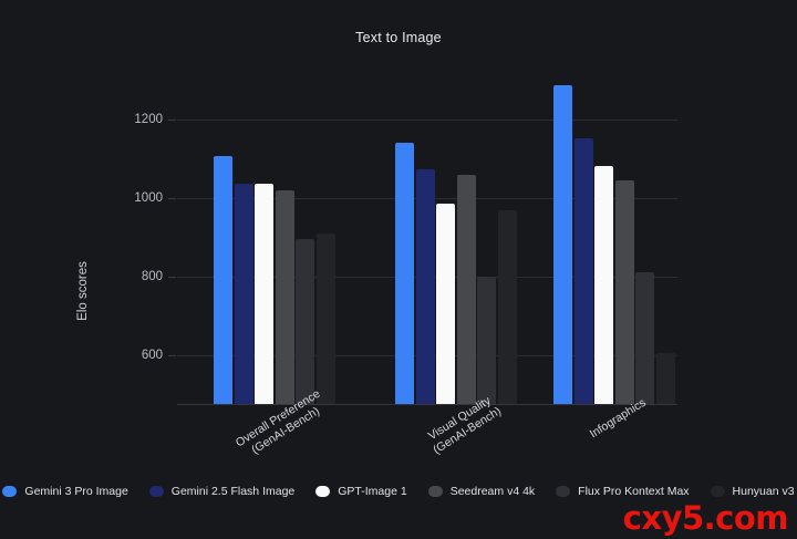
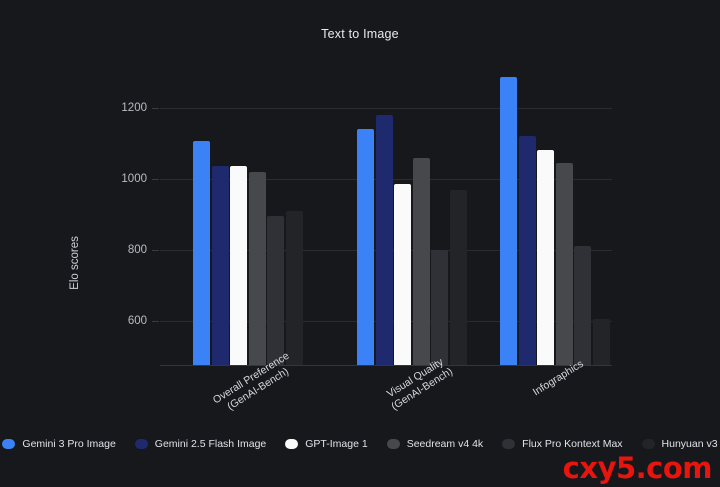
Gemini 2.5 Flash Image/Visual Quality (GenAI-Bench): 1070 -> 1180
Gemini 2.5 Flash Image/Infographics: 1150 -> 1120
